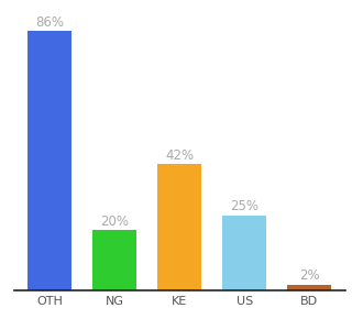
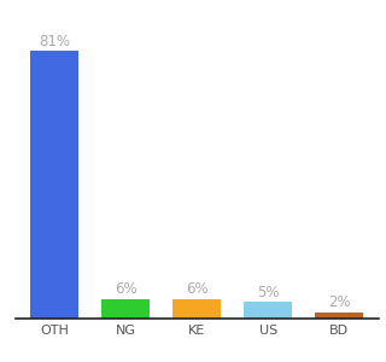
OTH: 86% -> 81%
NG: 20% -> 6%
KE: 42% -> 6%
US: 25% -> 5%
